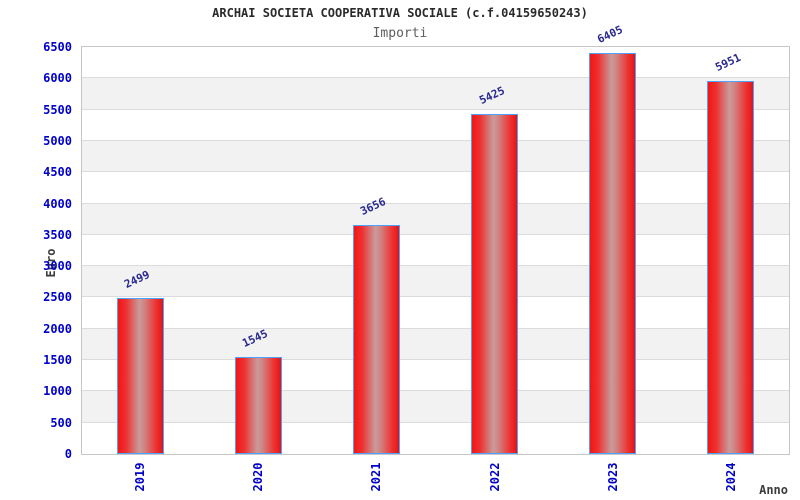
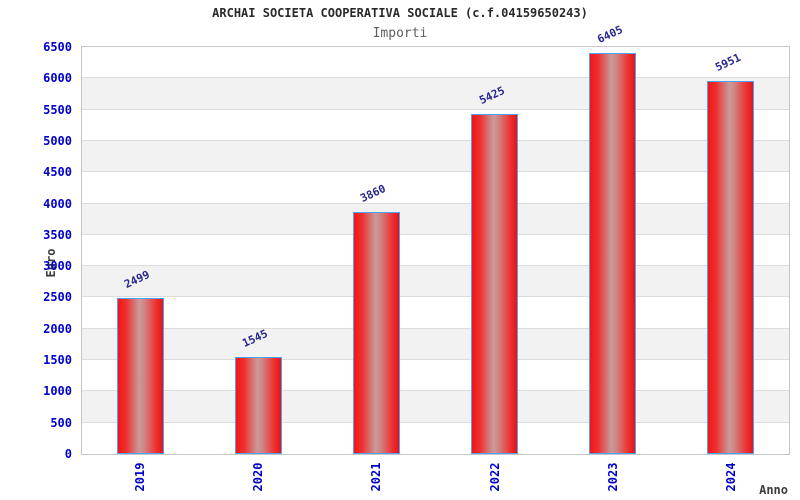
2021: 3656 -> 3860
